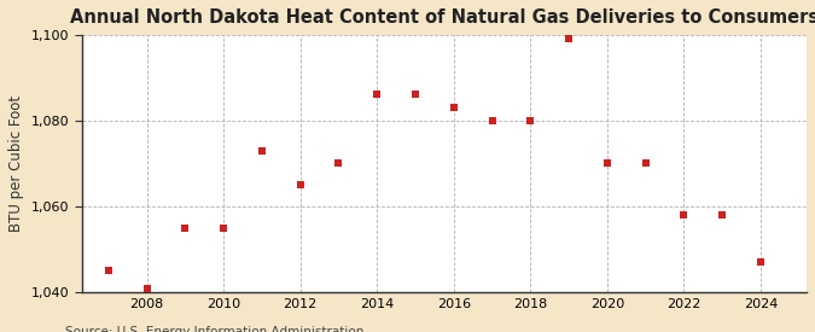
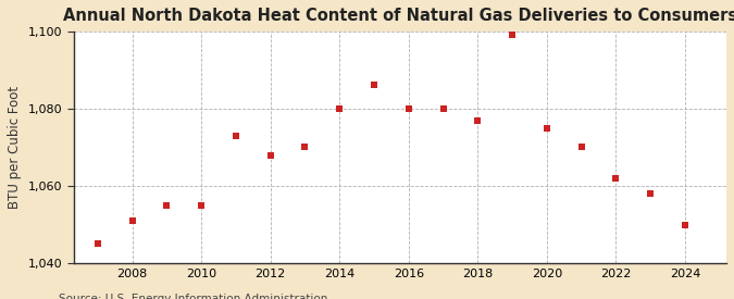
2008: 1,041 -> 1,051
2012: 1,065 -> 1,068
2014: 1,086 -> 1,080
2016: 1,083 -> 1,080
2018: 1,080 -> 1,077
2020: 1,070 -> 1,075
2022: 1,058 -> 1,062
2024: 1,047 -> 1,050
